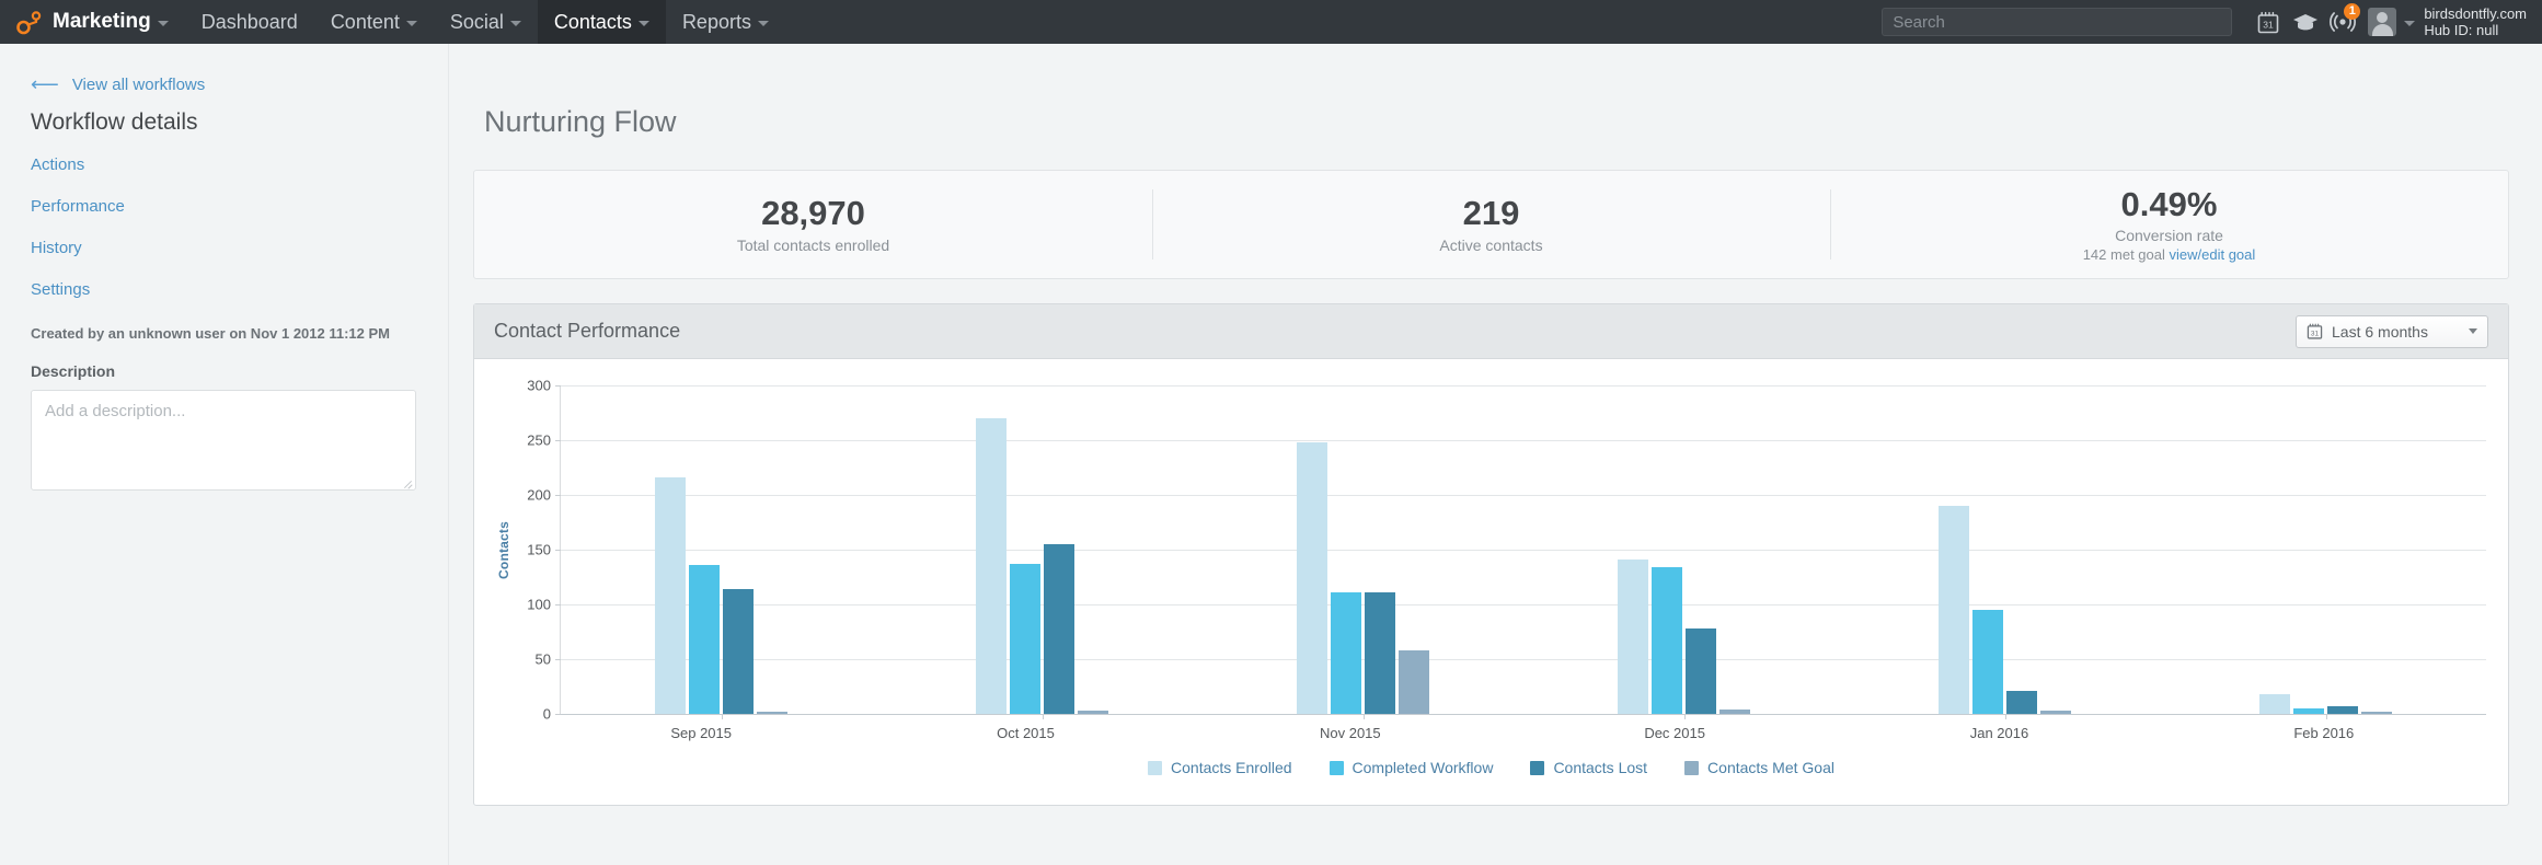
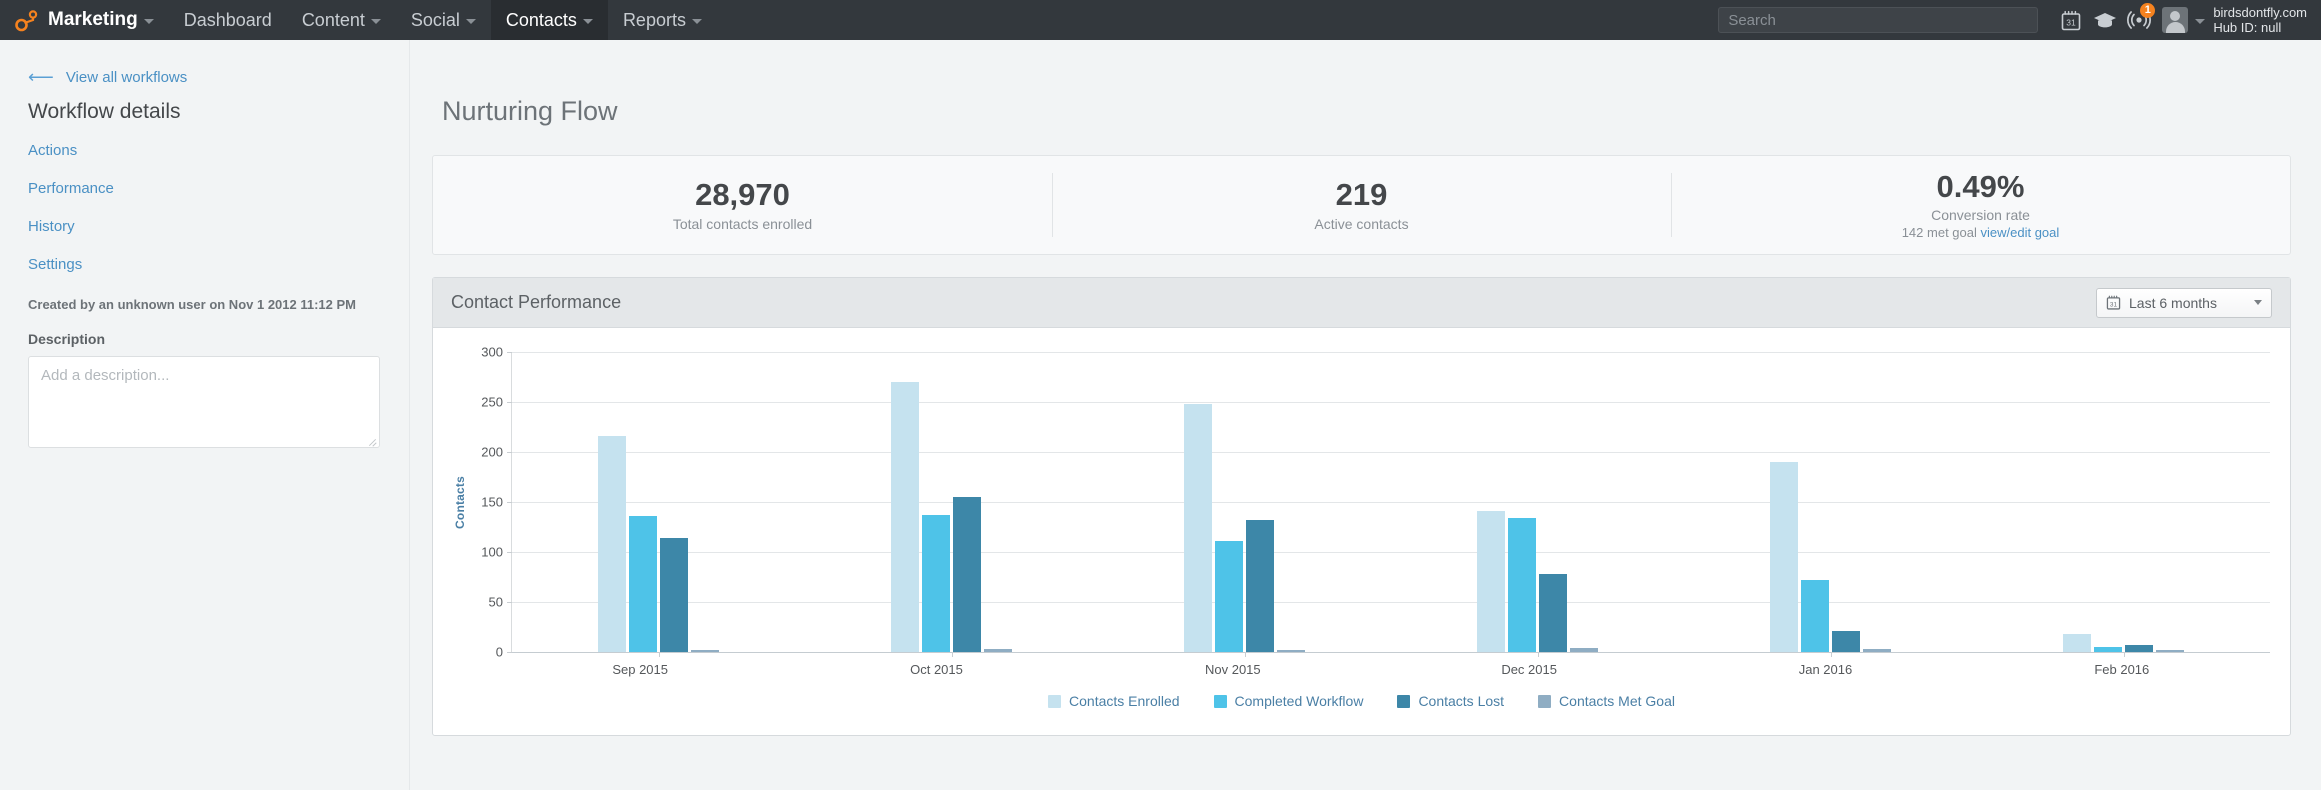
Contacts Lost/Nov 2015: 111 -> 132
Contacts Met Goal/Nov 2015: 58 -> 2
Completed Workflow/Jan 2016: 95 -> 72
